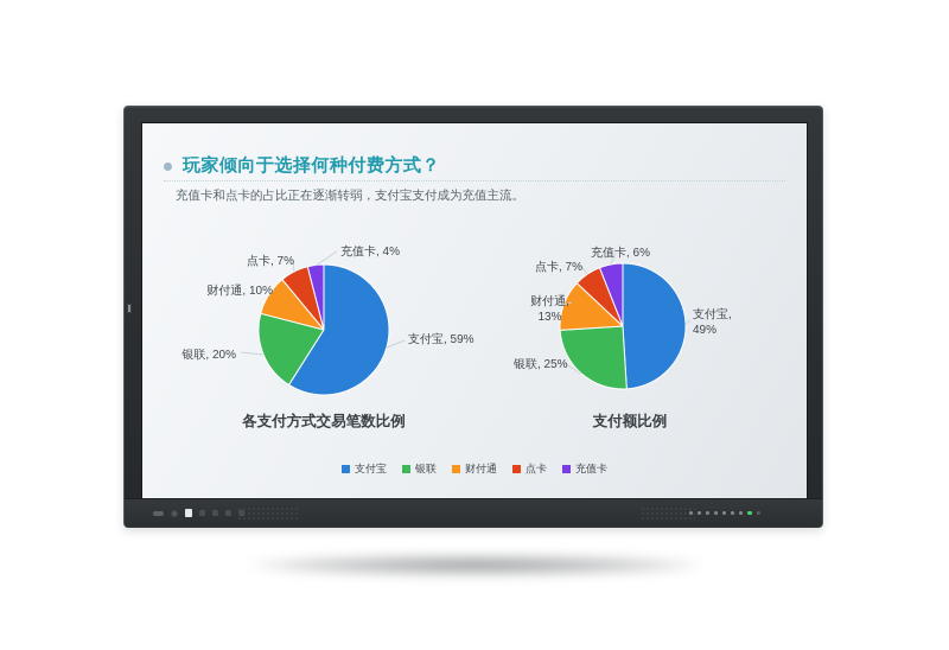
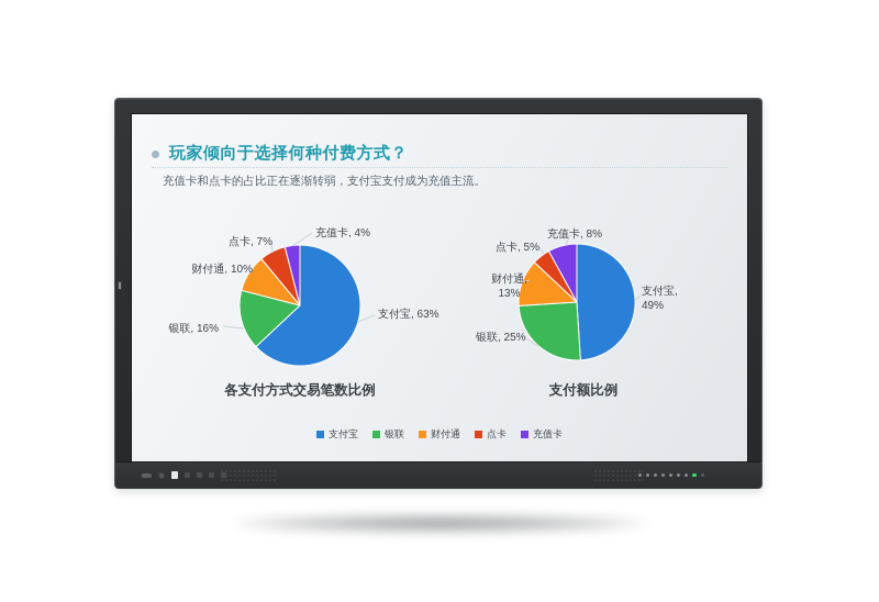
各支付方式交易笔数比例/支付宝: 59% -> 63%
各支付方式交易笔数比例/银联: 20% -> 16%
支付额比例/点卡: 7% -> 5%
支付额比例/充值卡: 6% -> 8%
